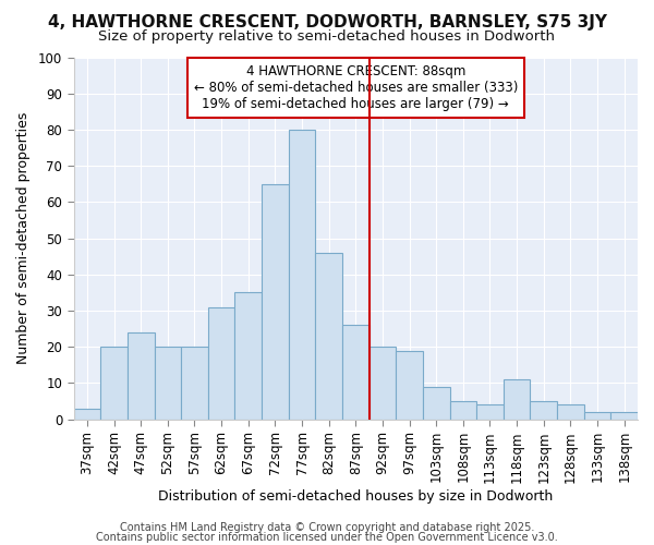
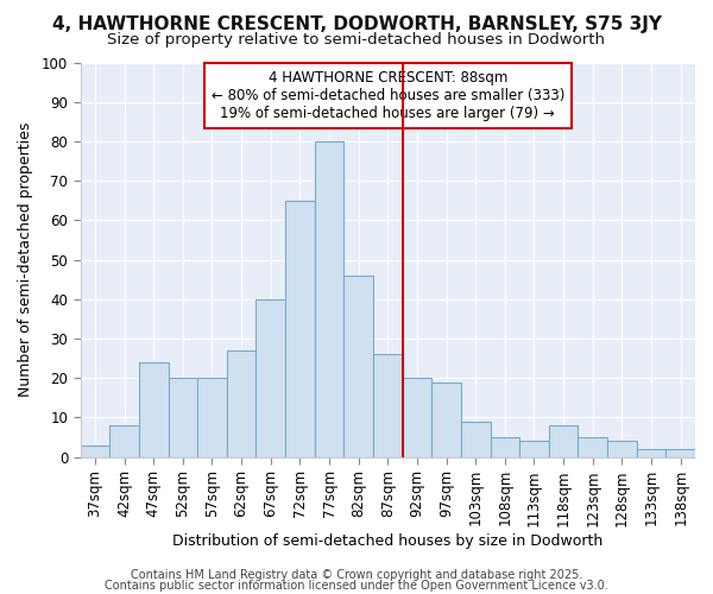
42sqm: 20 -> 8
62sqm: 31 -> 27
67sqm: 35 -> 40
118sqm: 11 -> 8
